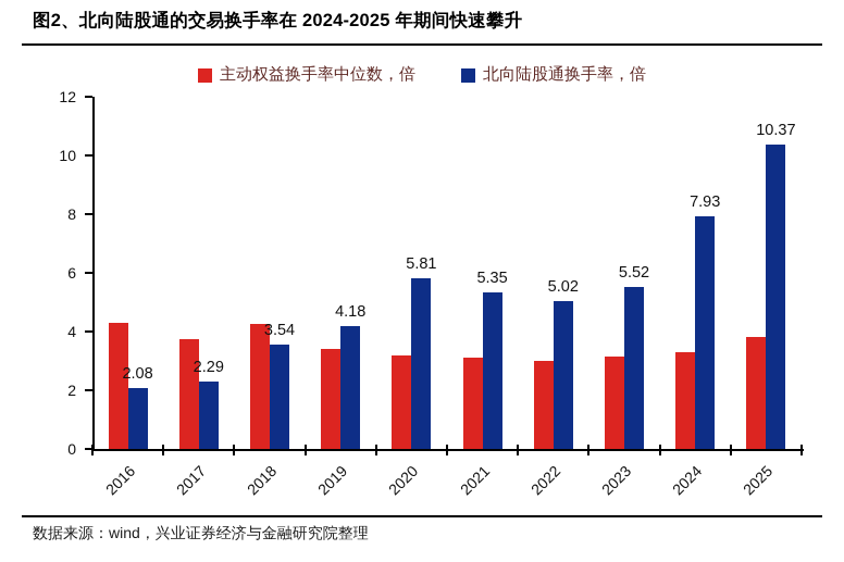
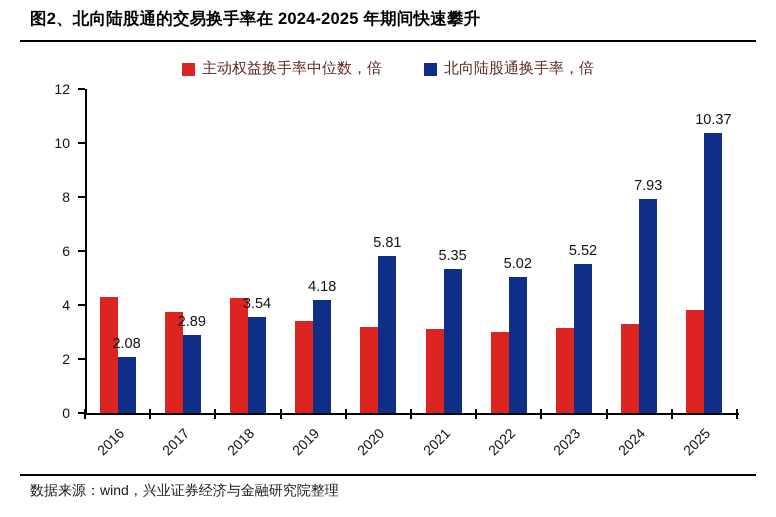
北向陆股通换手率，倍/2017: 2.29 -> 2.89
